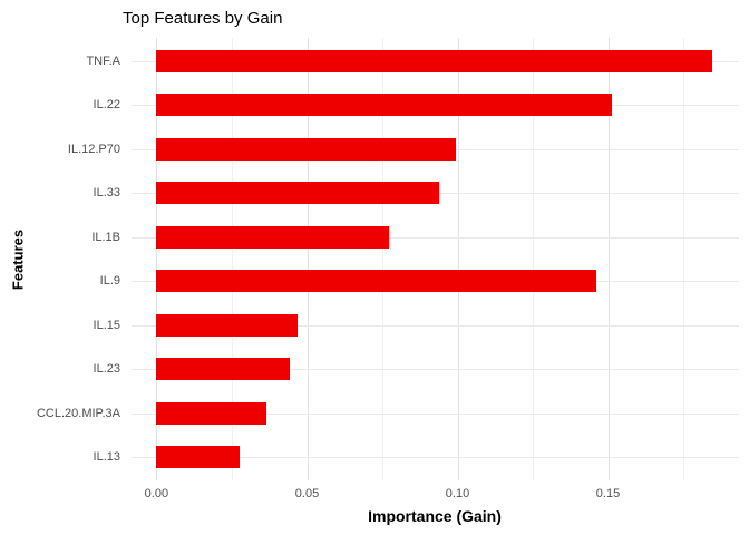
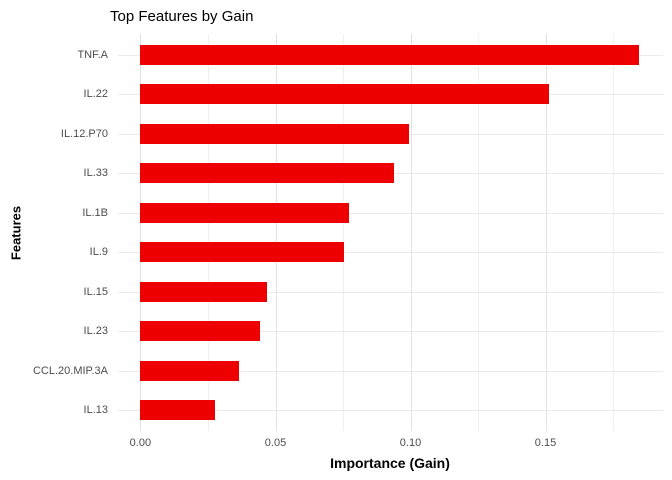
IL.9: 0.146 -> 0.075
